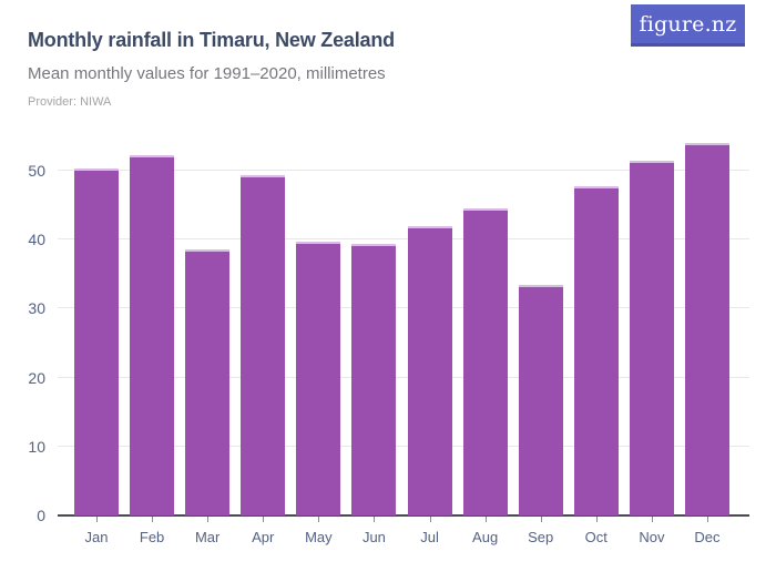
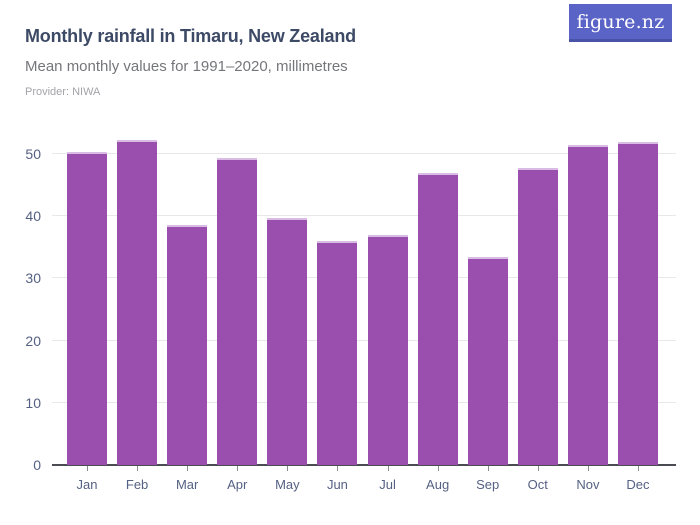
Jun: 39 -> 36
Jul: 42 -> 37
Aug: 45 -> 47
Dec: 54 -> 52
